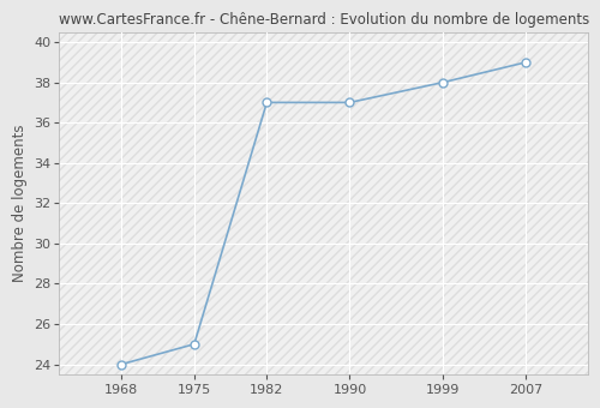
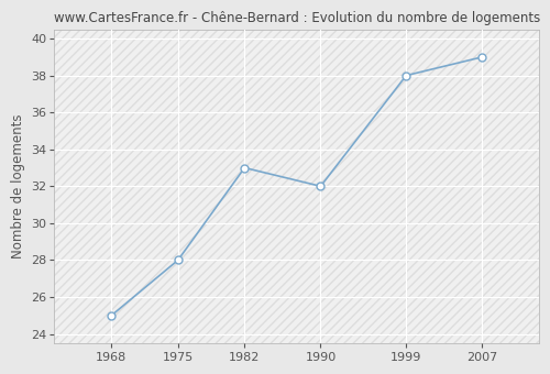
1968: 24 -> 25
1975: 25 -> 28
1982: 37 -> 33
1990: 37 -> 32
